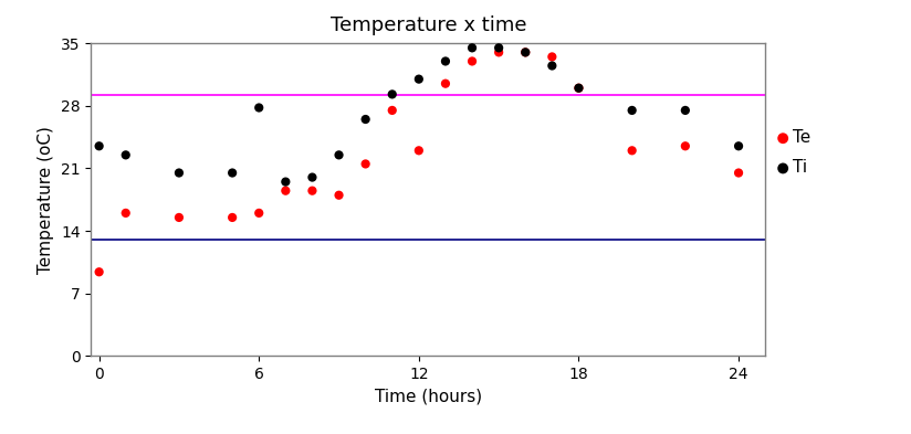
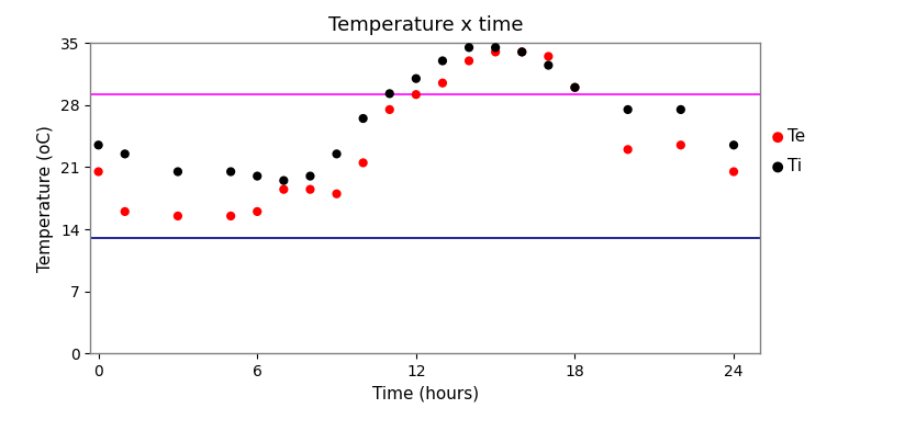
Te/0: 9.4 -> 20.5
Ti/6: 27.8 -> 20.0
Te/12: 23.0 -> 29.2
